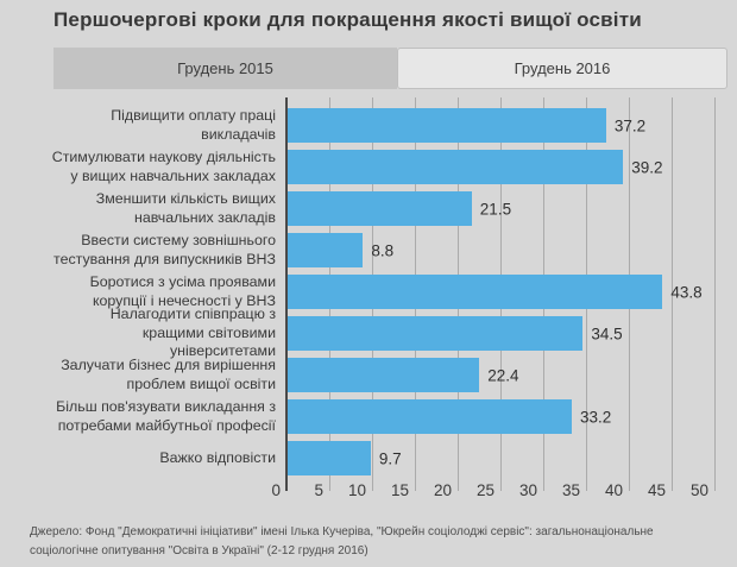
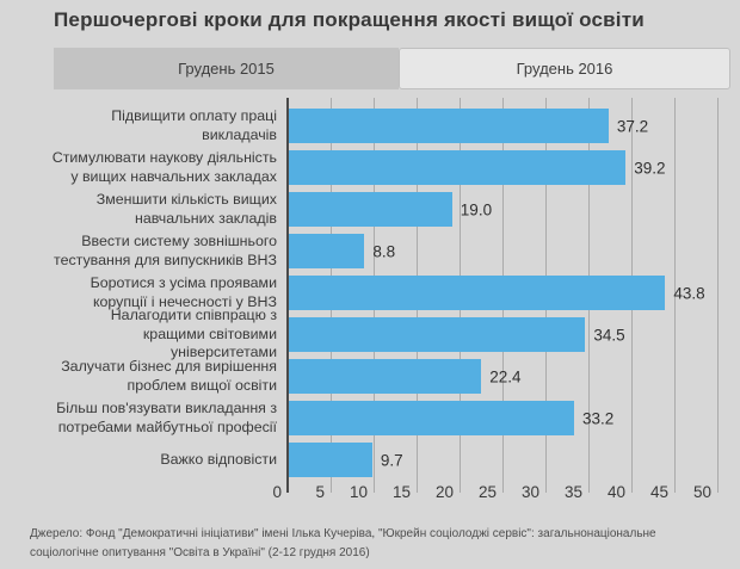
Зменшити кількість вищих навчальних закладів: 21.5 -> 19.0
